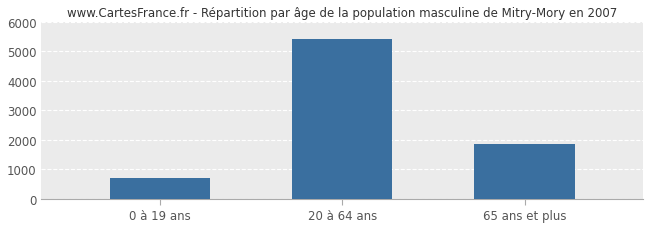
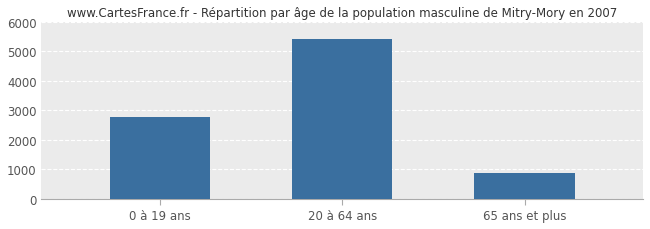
0 à 19 ans: 700 -> 2750
65 ans et plus: 1850 -> 880
